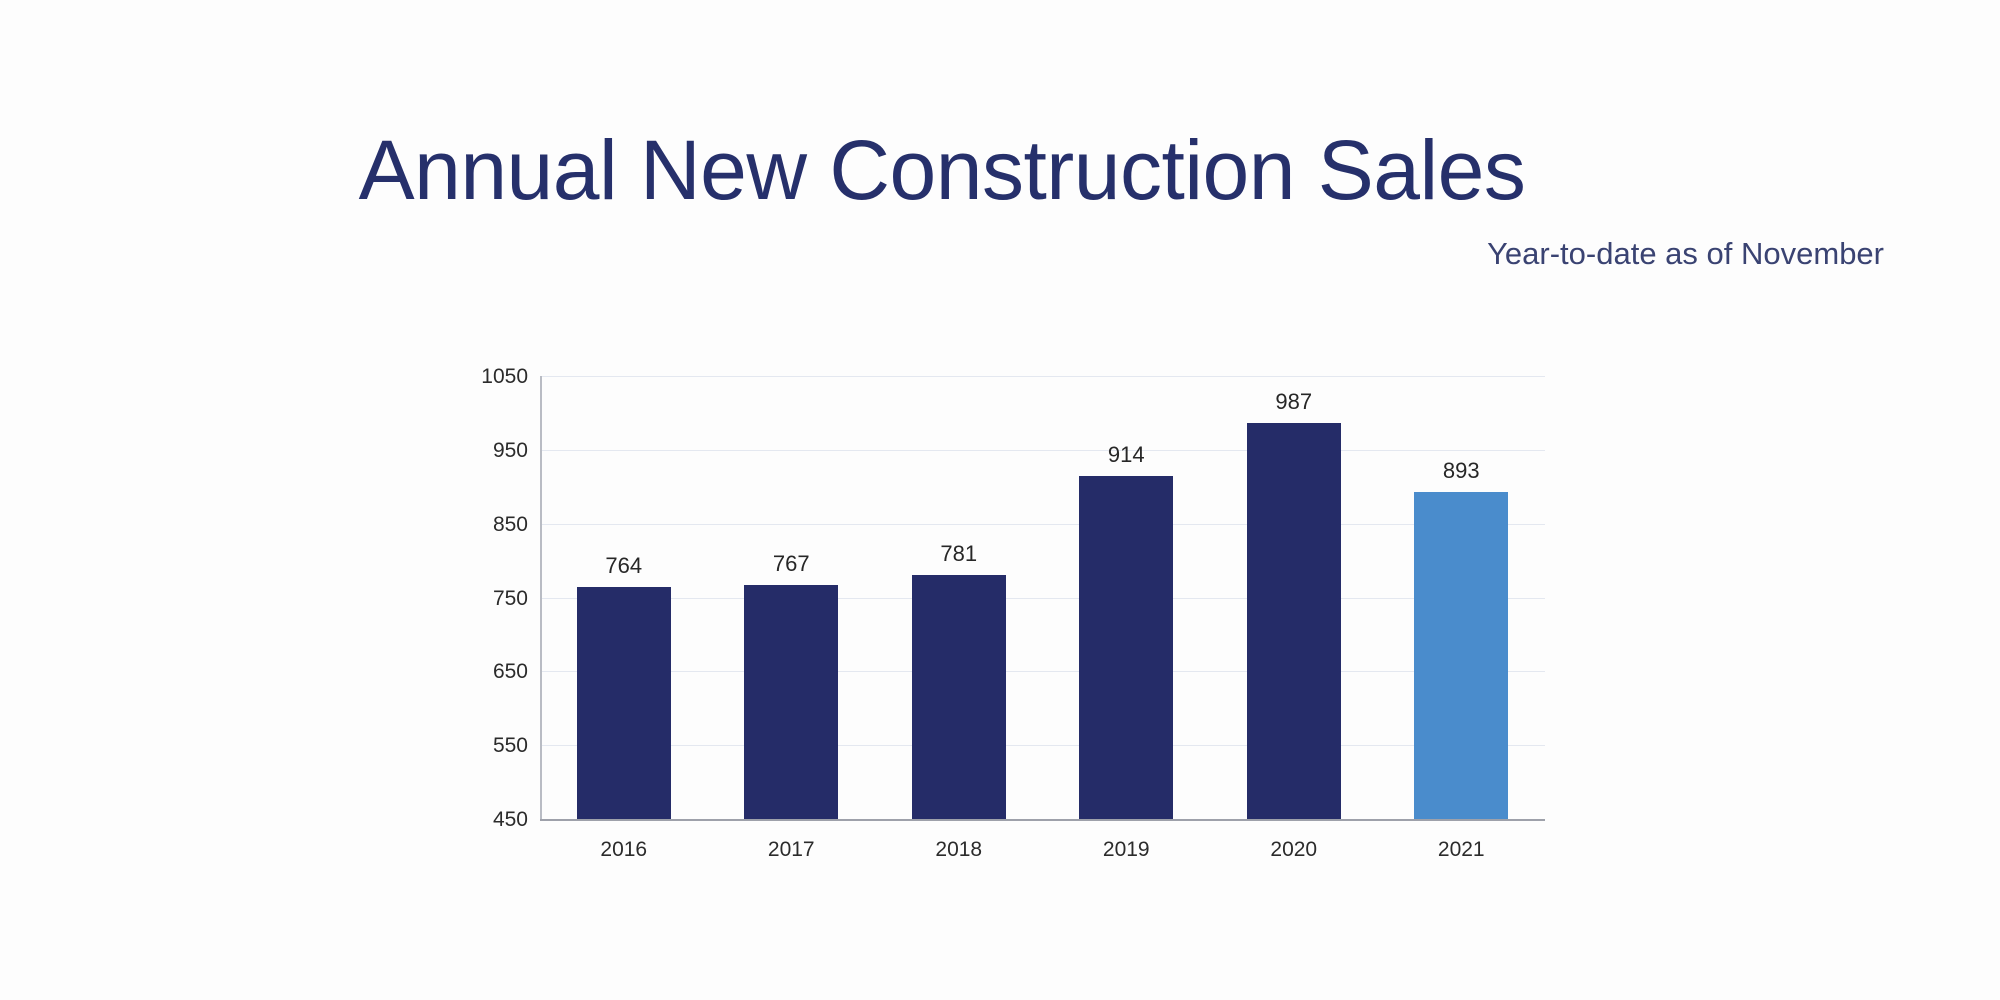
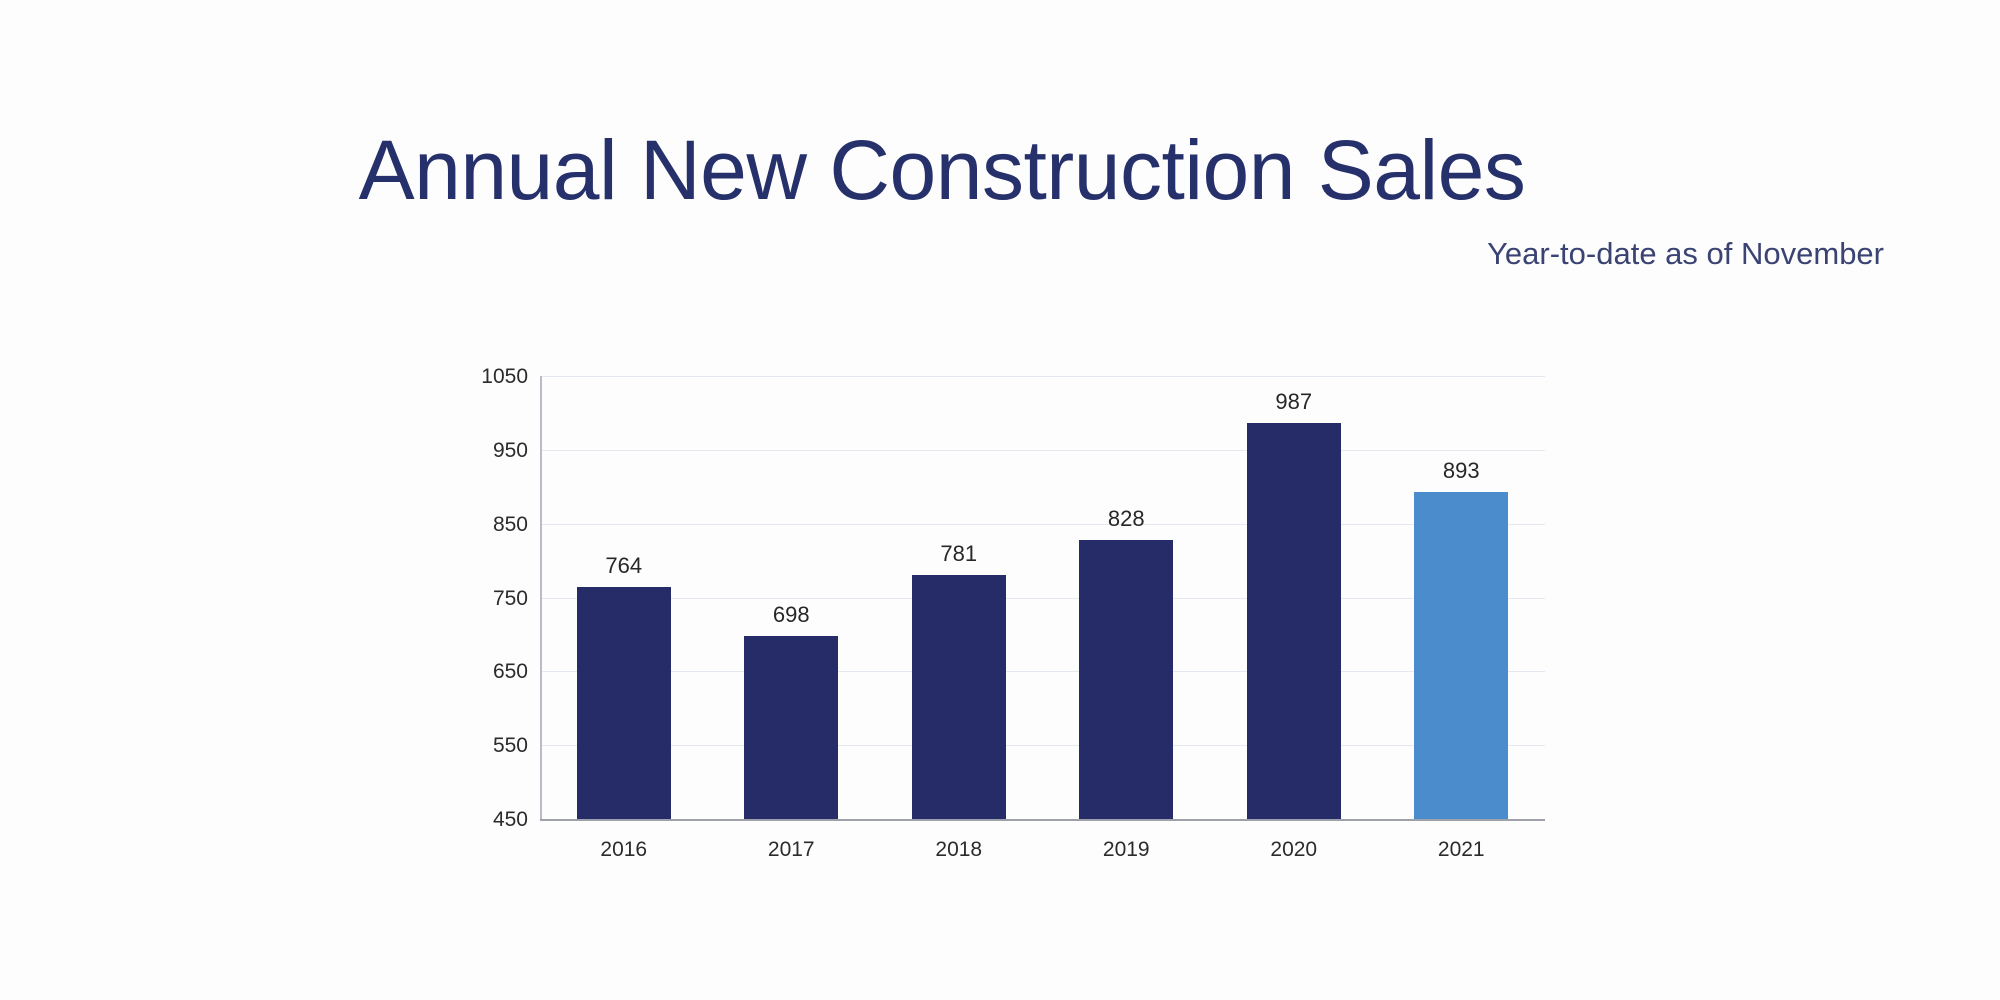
2017: 767 -> 698
2019: 914 -> 828
